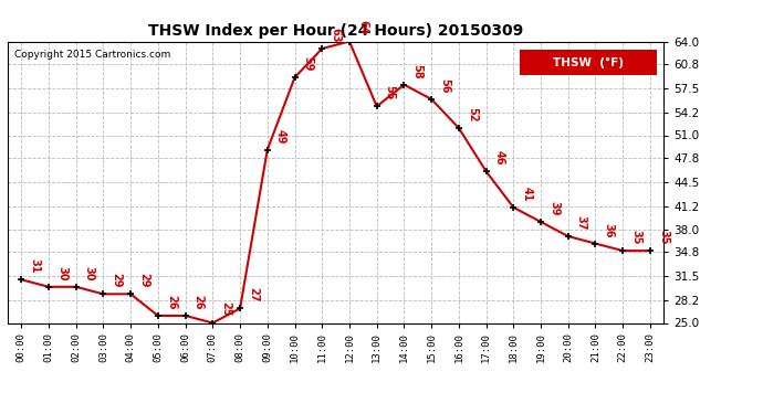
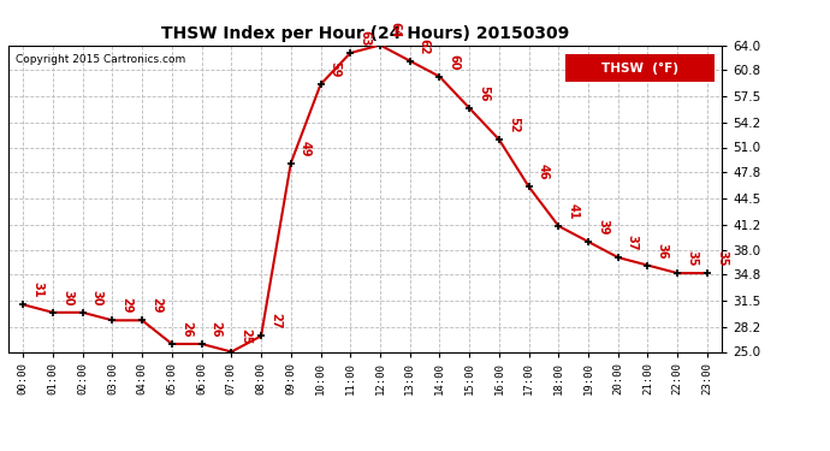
13:00: 55 -> 62
14:00: 58 -> 60
